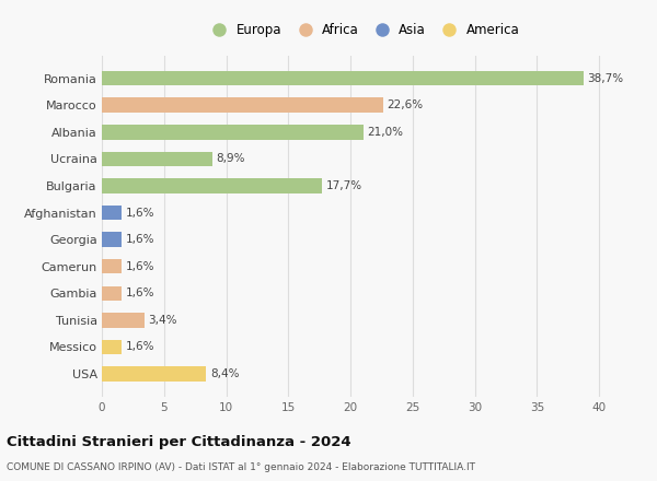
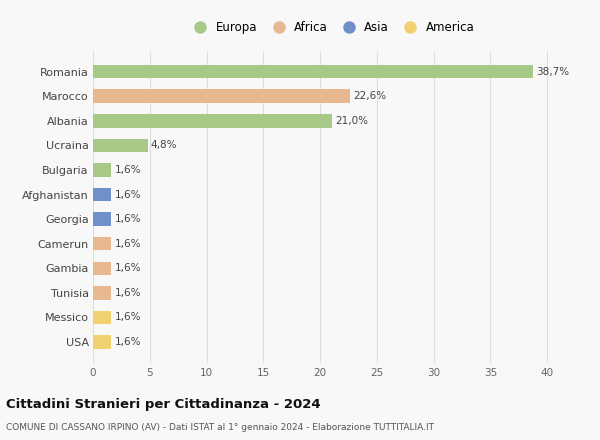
Ucraina: 8,9% -> 4,8%
Bulgaria: 17,7% -> 1,6%
Tunisia: 3,4% -> 1,6%
USA: 8,4% -> 1,6%
